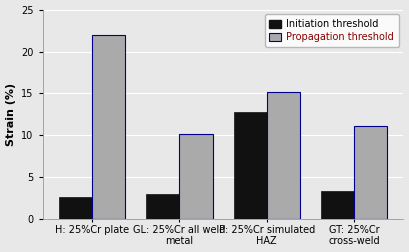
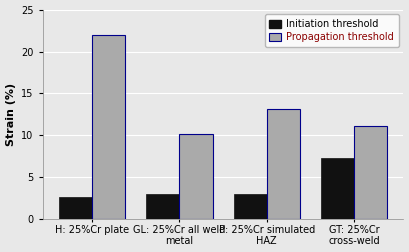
Initiation threshold/P: 25%Cr simulated HAZ: 12.8 -> 3.0
Propagation threshold/P: 25%Cr simulated HAZ: 15.2 -> 13.2
Initiation threshold/GT: 25%Cr cross-weld: 3.4 -> 7.3
